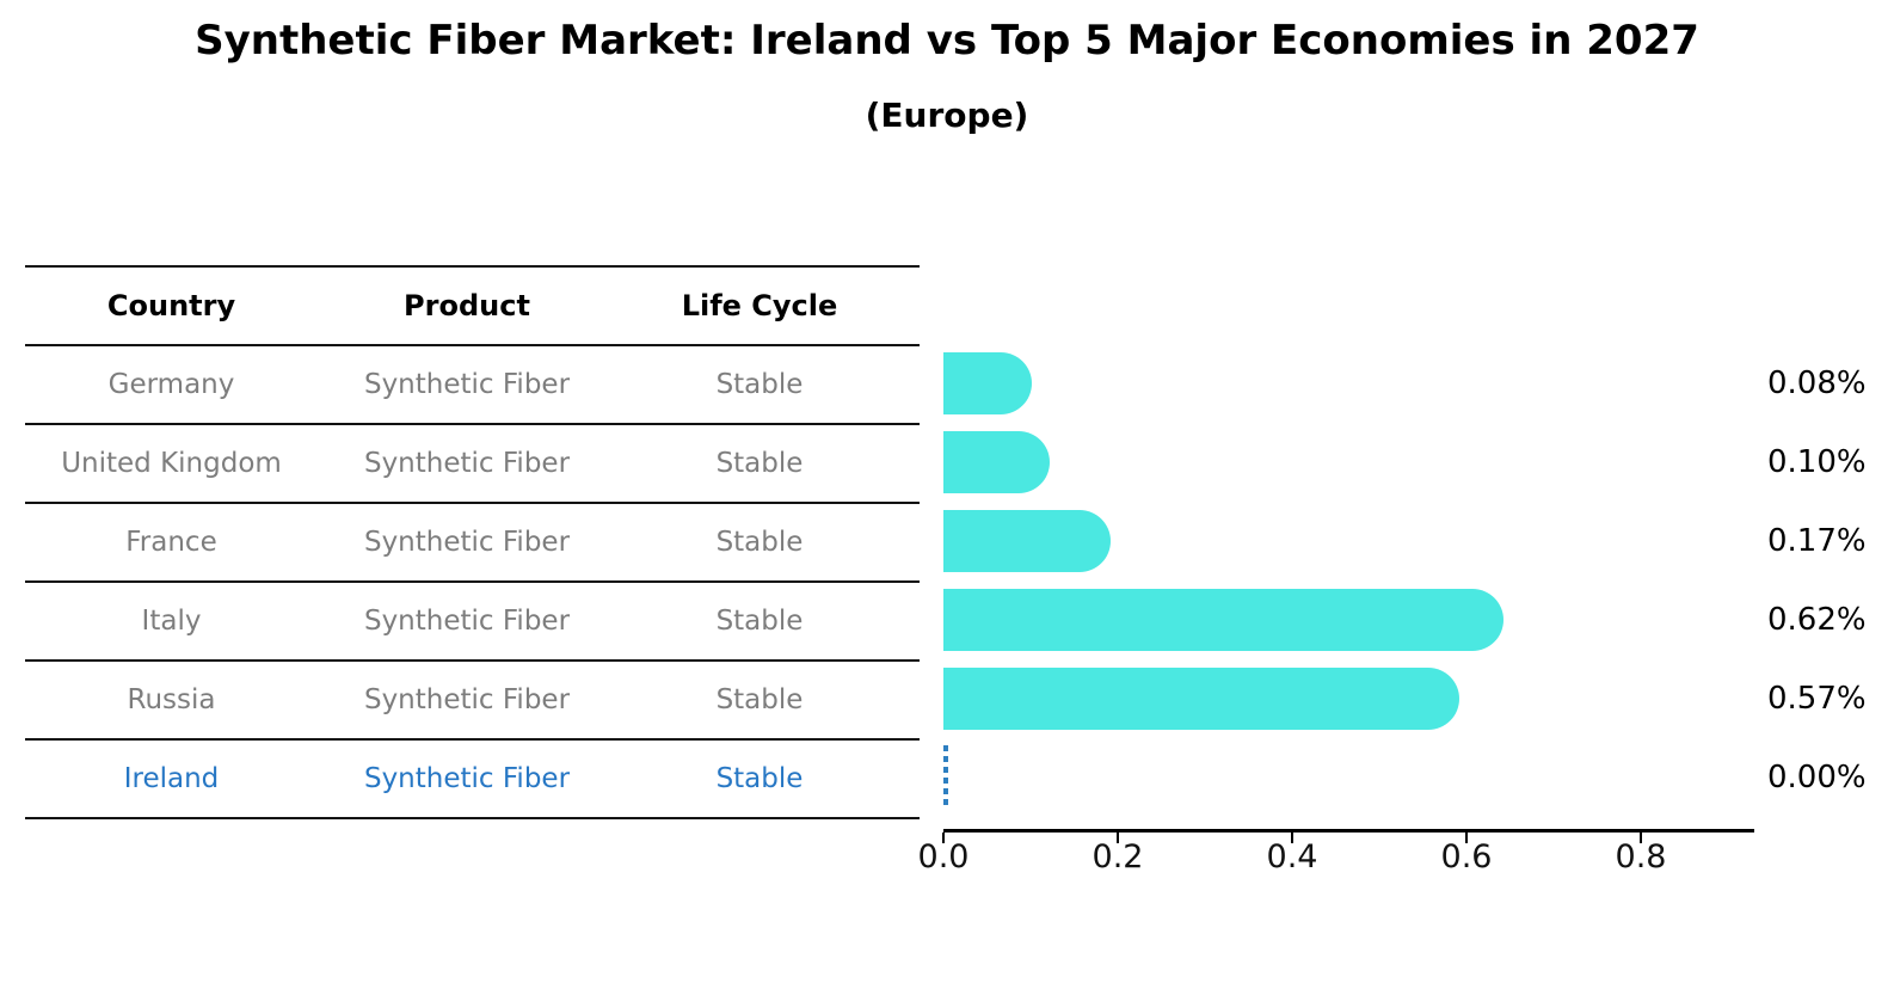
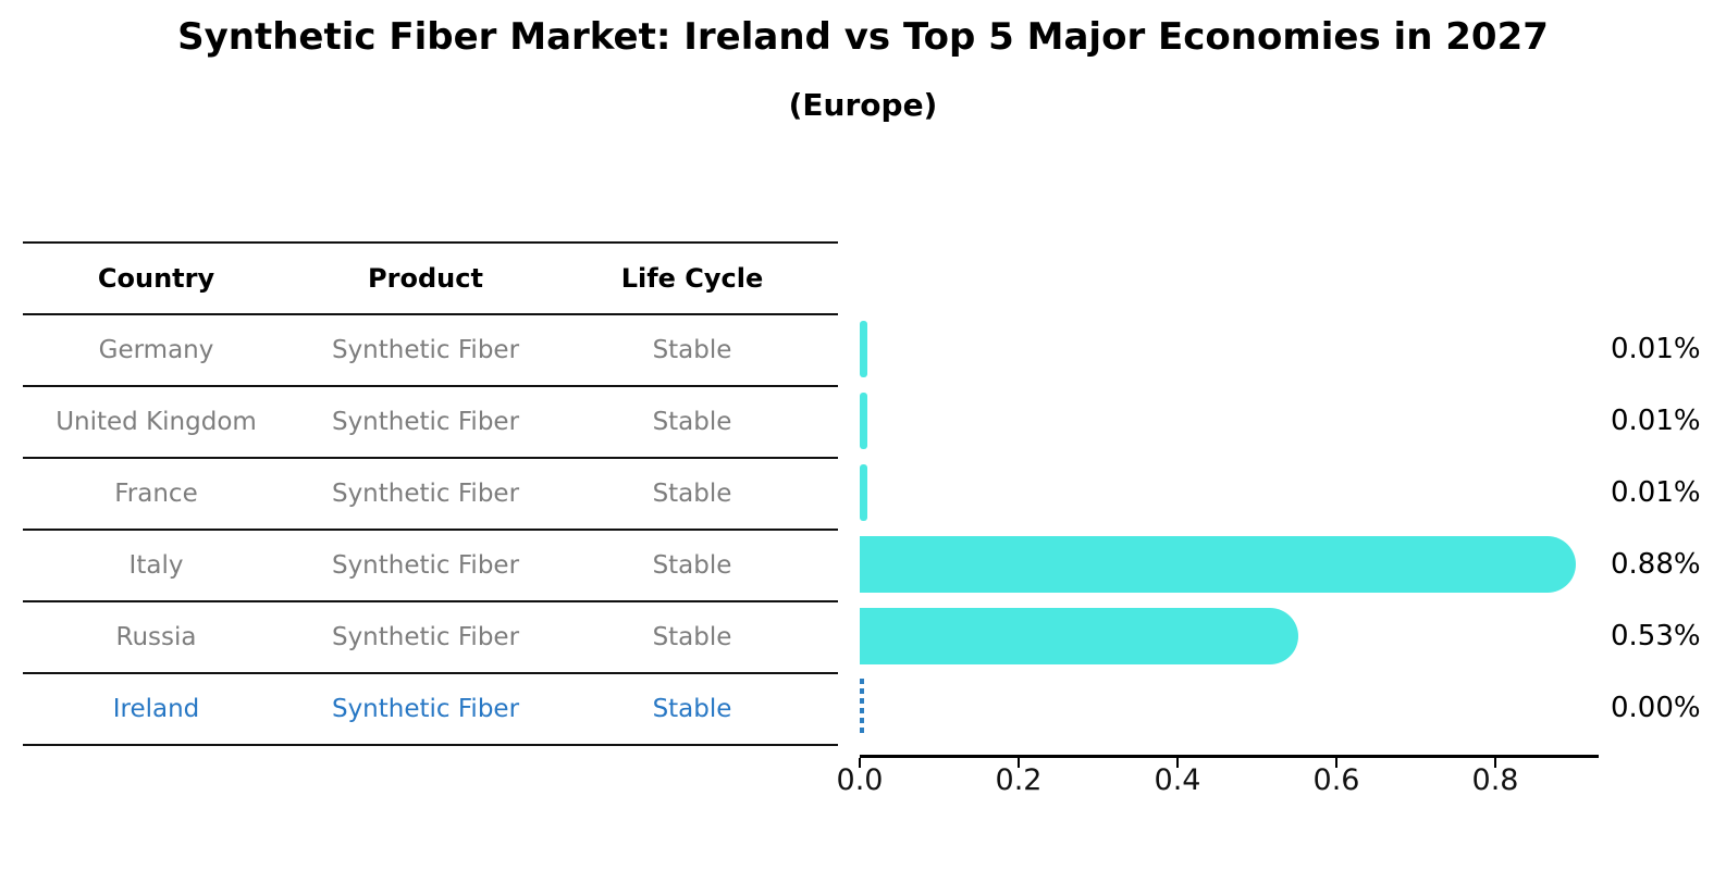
Germany: 0.08% -> 0.01%
United Kingdom: 0.10% -> 0.01%
France: 0.17% -> 0.01%
Italy: 0.62% -> 0.88%
Russia: 0.57% -> 0.53%
